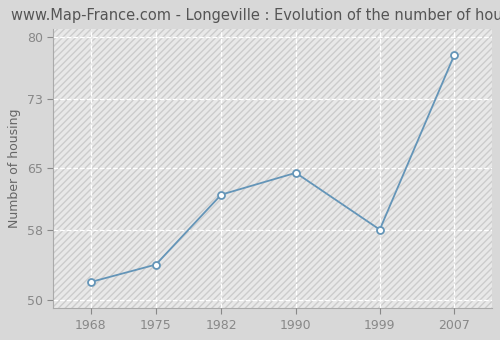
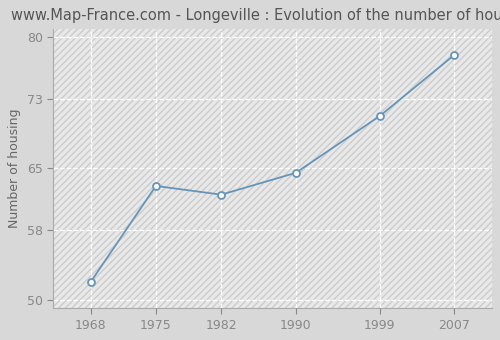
1975: 54.0 -> 63.0
1999: 58.0 -> 71.0
